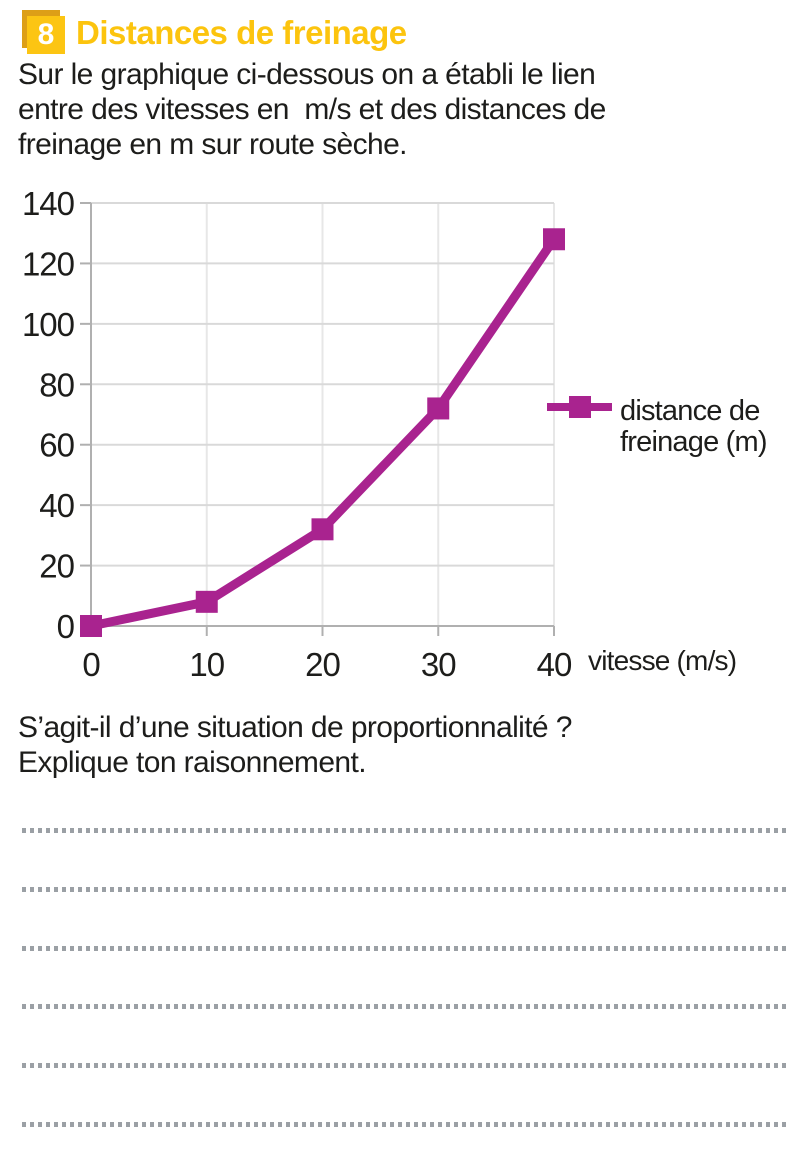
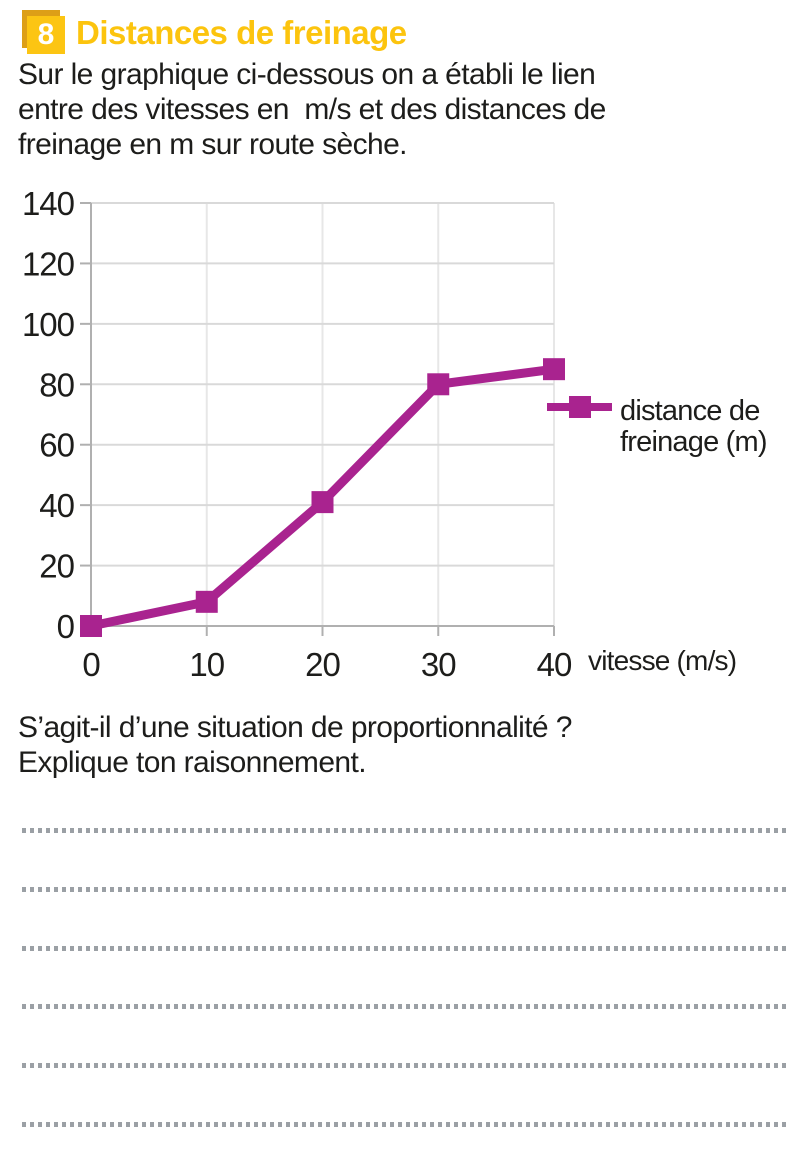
20: 32 -> 41
30: 72 -> 80
40: 128 -> 85
